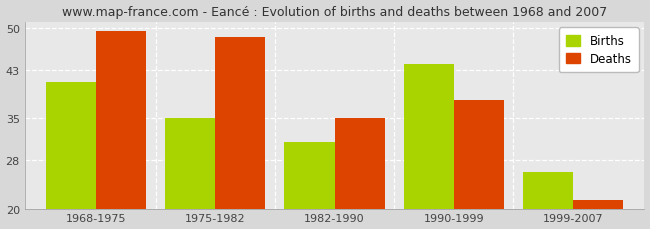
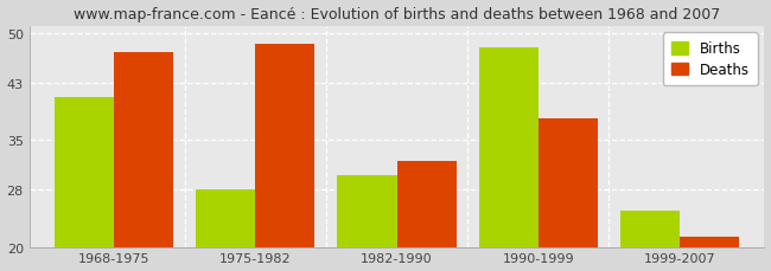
Deaths/1968-1975: 49.5 -> 47.2
Births/1975-1982: 35 -> 28
Births/1982-1990: 31 -> 30
Deaths/1982-1990: 35.0 -> 32.0
Births/1990-1999: 44 -> 48
Births/1999-2007: 26 -> 25
